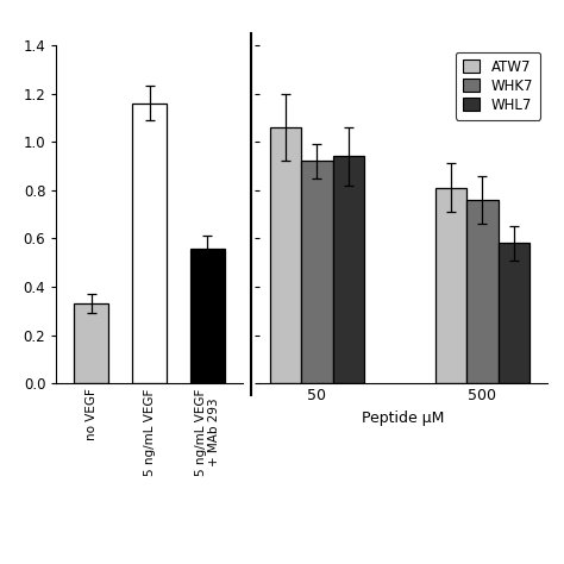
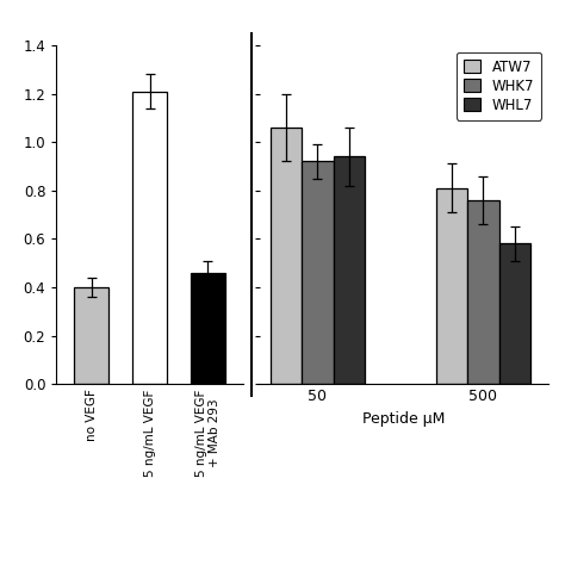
no VEGF: 0.33 -> 0.40
5 ng/mL VEGF: 1.16 -> 1.21
5 ng/mL VEGF + MAb 293: 0.56 -> 0.46
